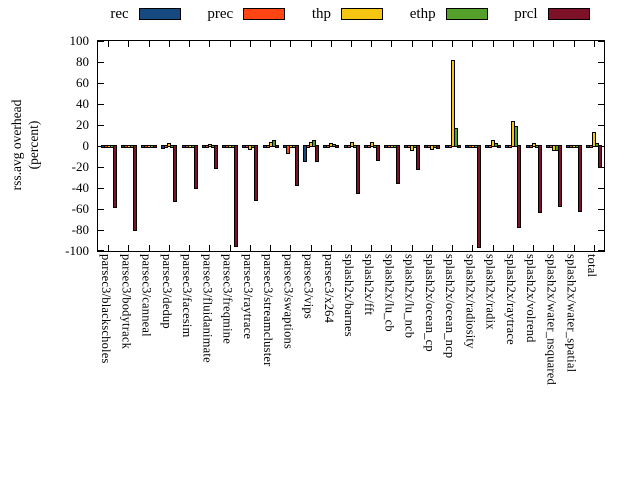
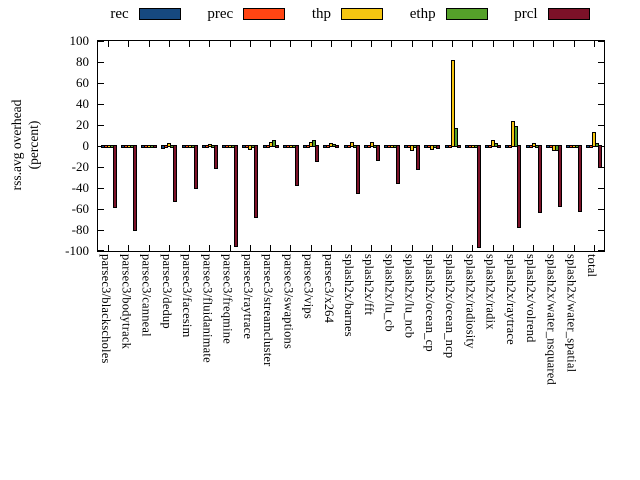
prcl/parsec3/raytrace: -52 -> -69
prec/parsec3/swaptions: -8 -> -1
rec/parsec3/vips: -15 -> -1
